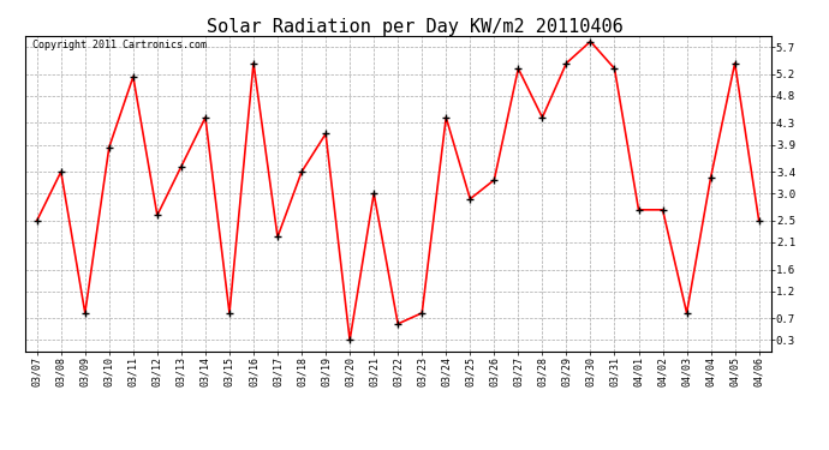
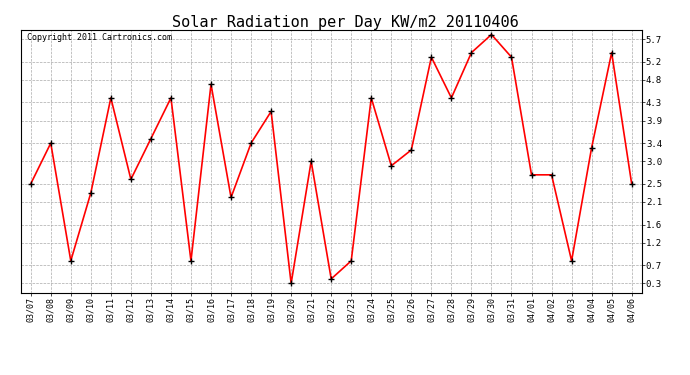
03/10: 3.85 -> 2.30
03/11: 5.15 -> 4.40
03/16: 5.40 -> 4.70
03/22: 0.60 -> 0.40
